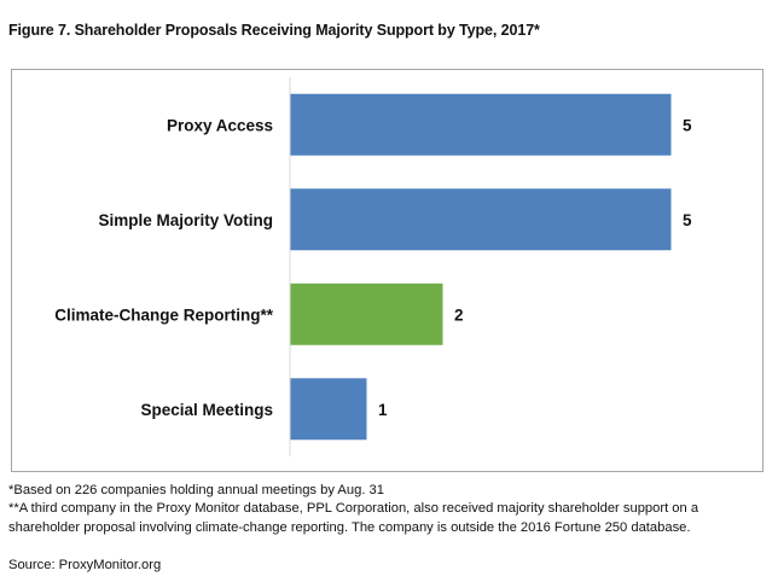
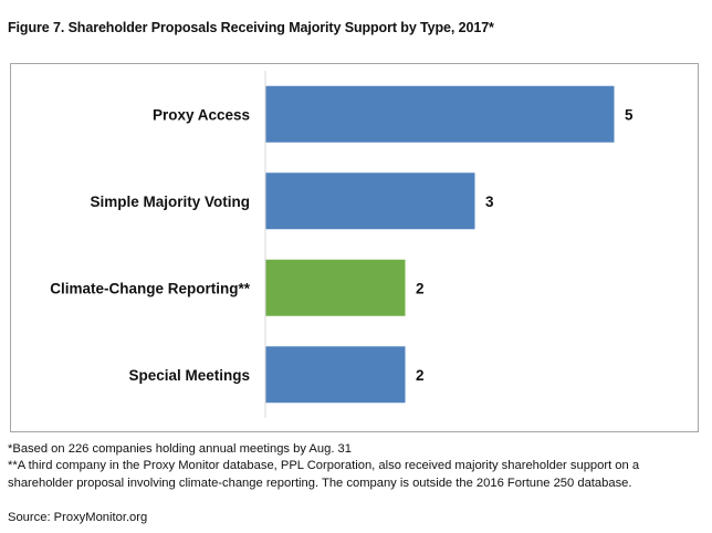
Simple Majority Voting: 5 -> 3
Special Meetings: 1 -> 2
